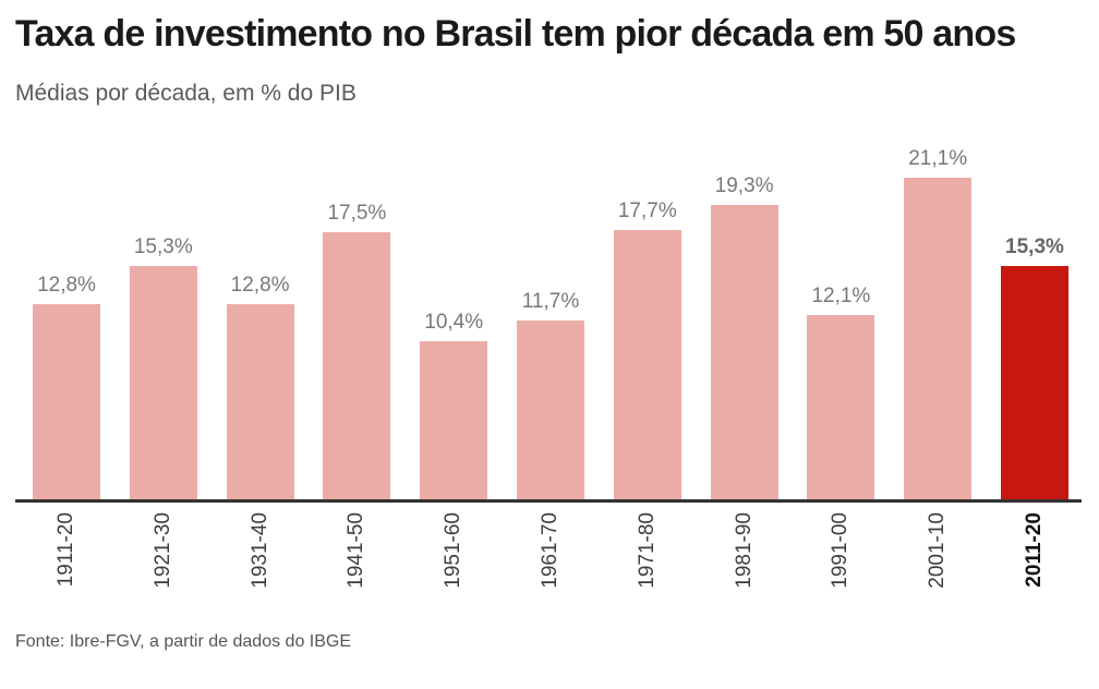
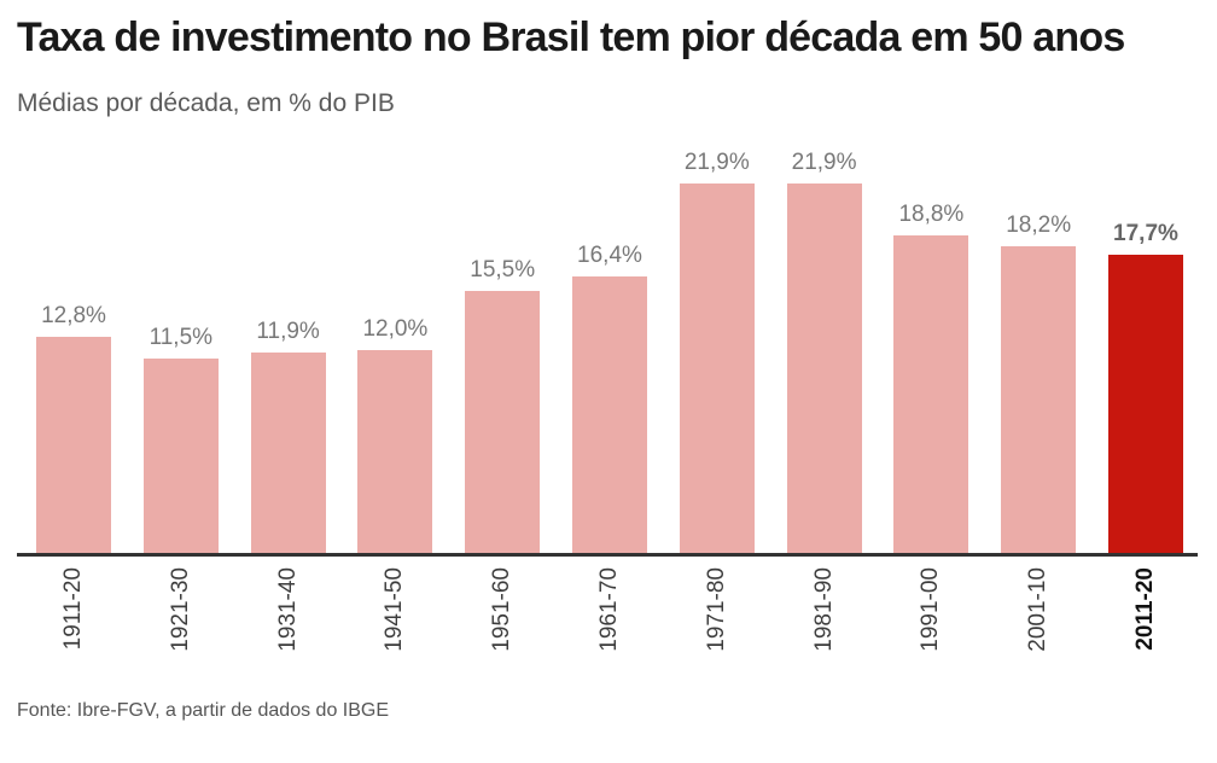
1921-30: 15,3% -> 11,5%
1931-40: 12,8% -> 11,9%
1941-50: 17,5% -> 12,0%
1951-60: 10,4% -> 15,5%
1961-70: 11,7% -> 16,4%
1971-80: 17,7% -> 21,9%
1981-90: 19,3% -> 21,9%
1991-00: 12,1% -> 18,8%
2001-10: 21,1% -> 18,2%
2011-20: 15,3% -> 17,7%
